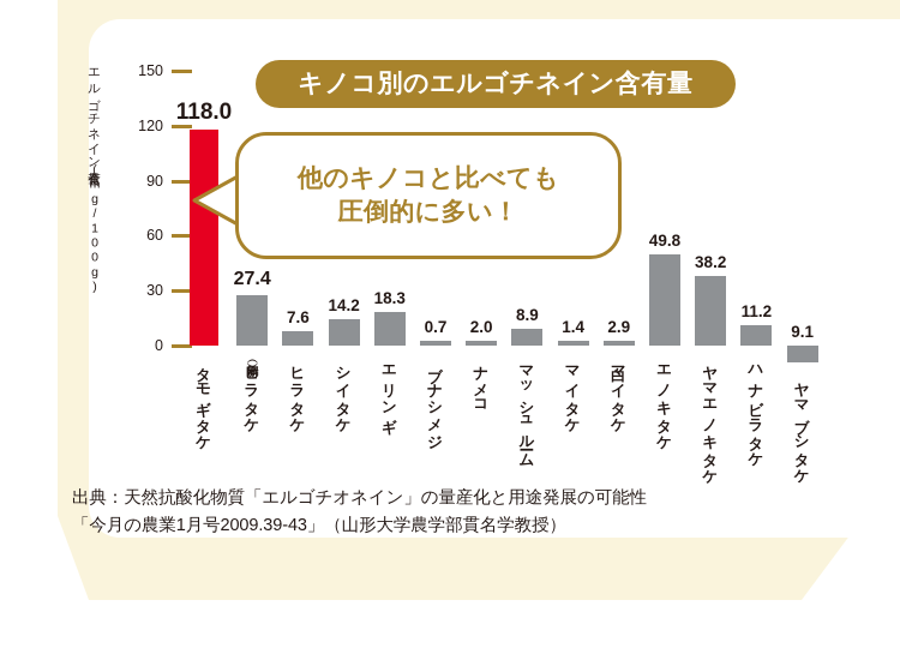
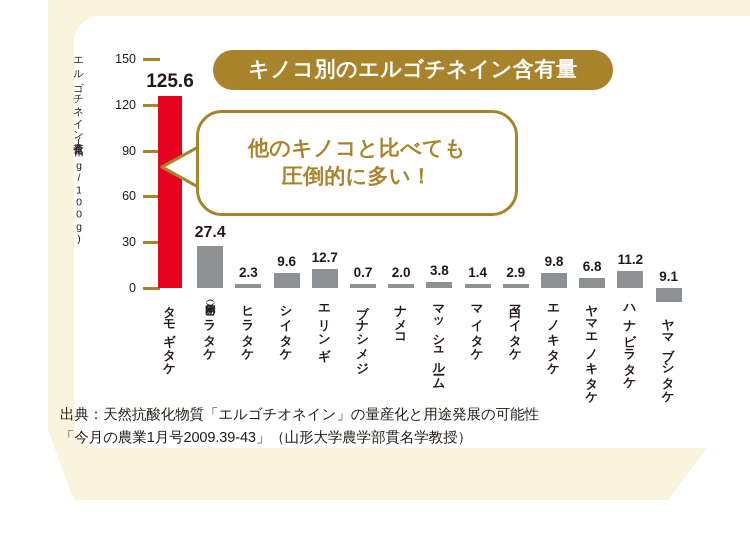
タモギタケ: 118.0 -> 125.6
ヒラタケ: 7.6 -> 2.3
シイタケ: 14.2 -> 9.6
エリンギ: 18.3 -> 12.7
マッシュルーム: 8.9 -> 3.8
エノキタケ: 49.8 -> 9.8
ヤマエノキタケ: 38.2 -> 6.8
